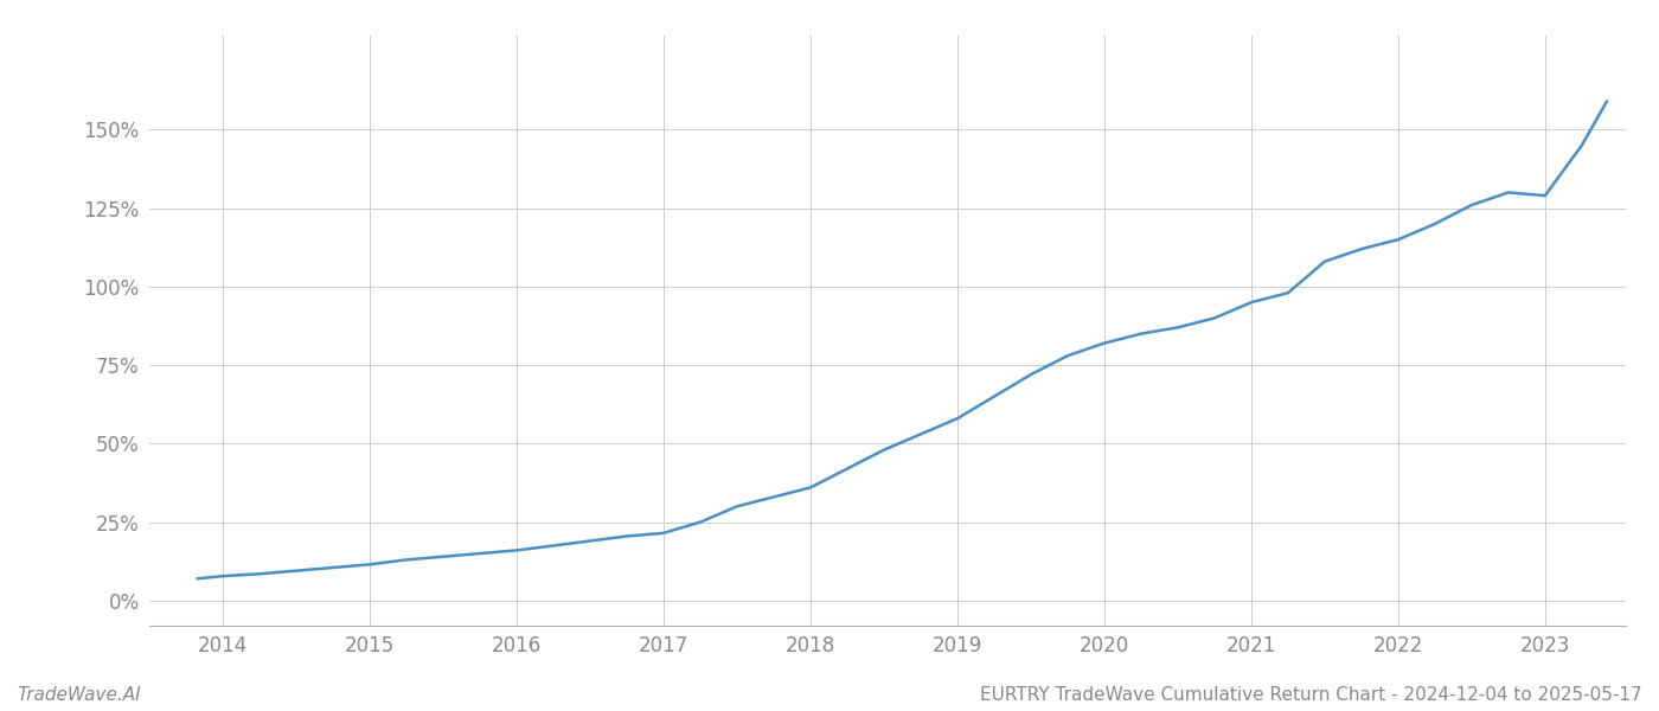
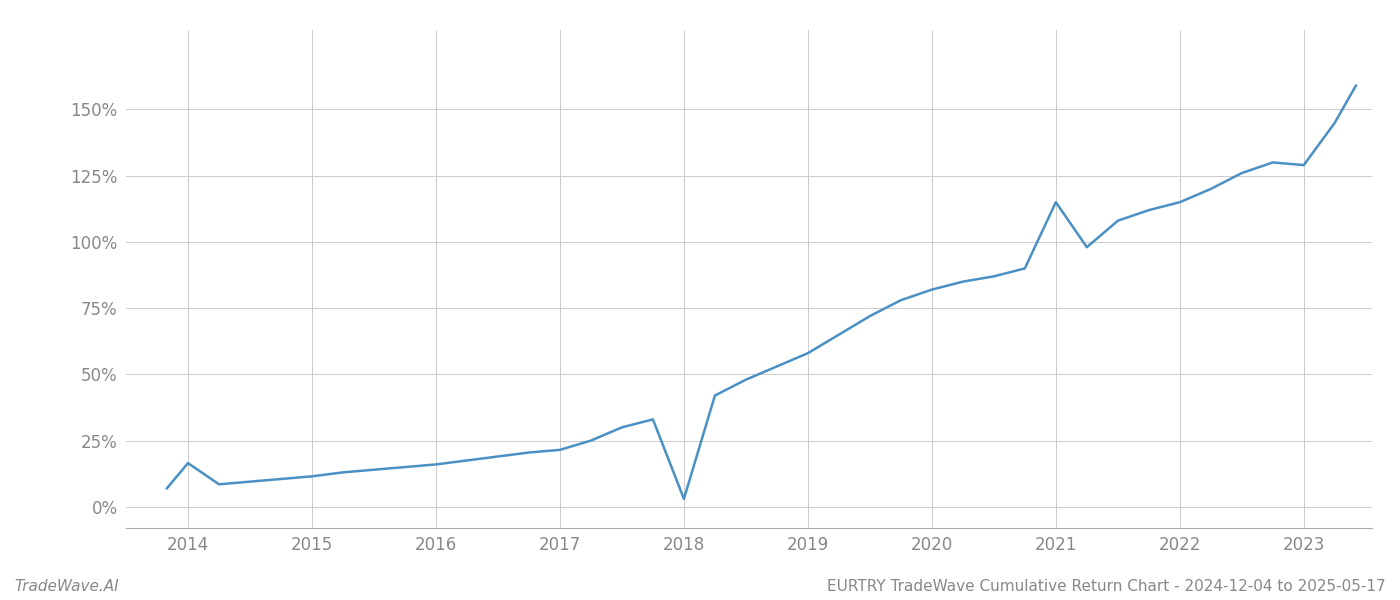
2014: 7.8% -> 16.5%
2018: 36.0% -> 3.0%
2021: 95.0% -> 115.0%
